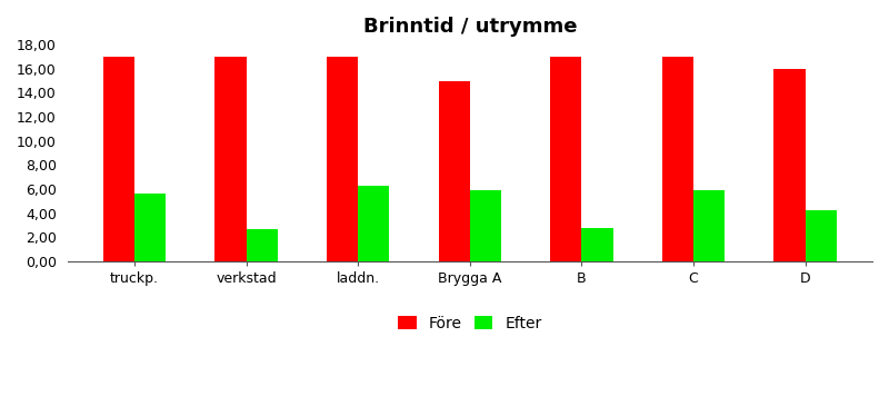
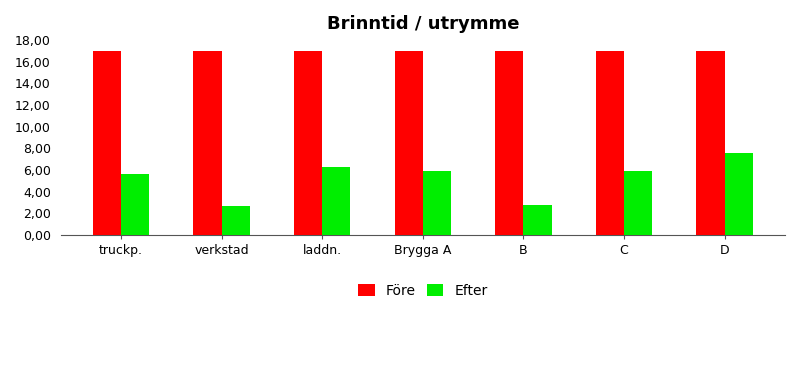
Före/Brygga A: 15 -> 17
Före/D: 16 -> 17
Efter/D: 4,2 -> 7,6
